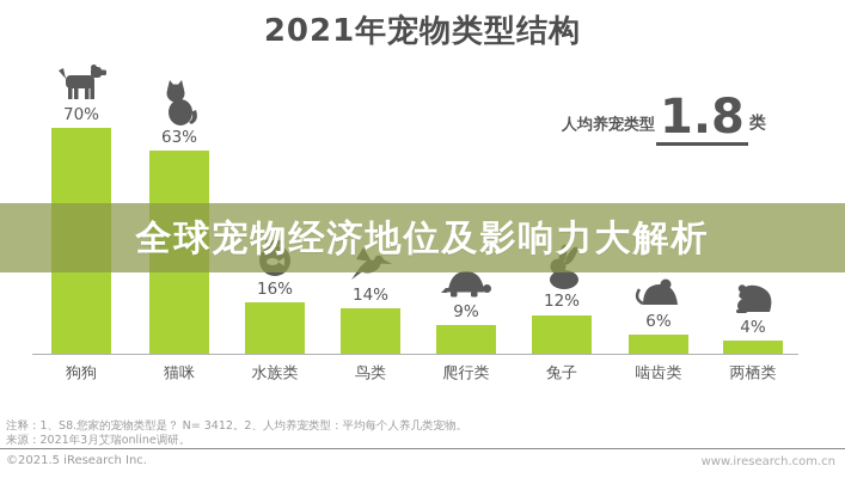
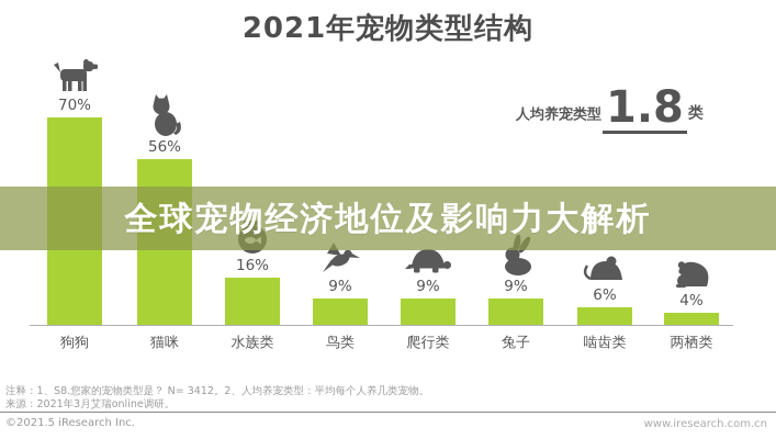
猫咪: 63% -> 56%
鸟类: 14% -> 9%
兔子: 12% -> 9%
